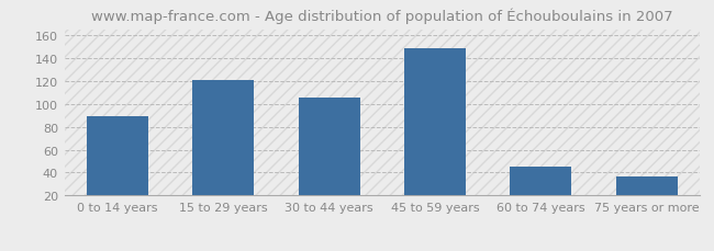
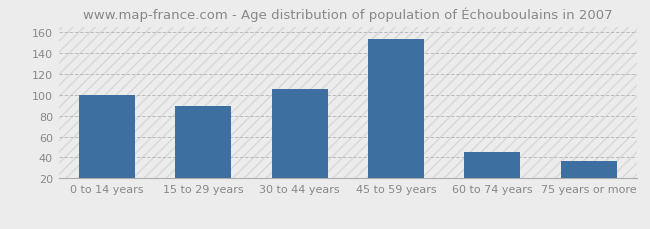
0 to 14 years: 89 -> 100
15 to 29 years: 121 -> 89
45 to 59 years: 148 -> 153
